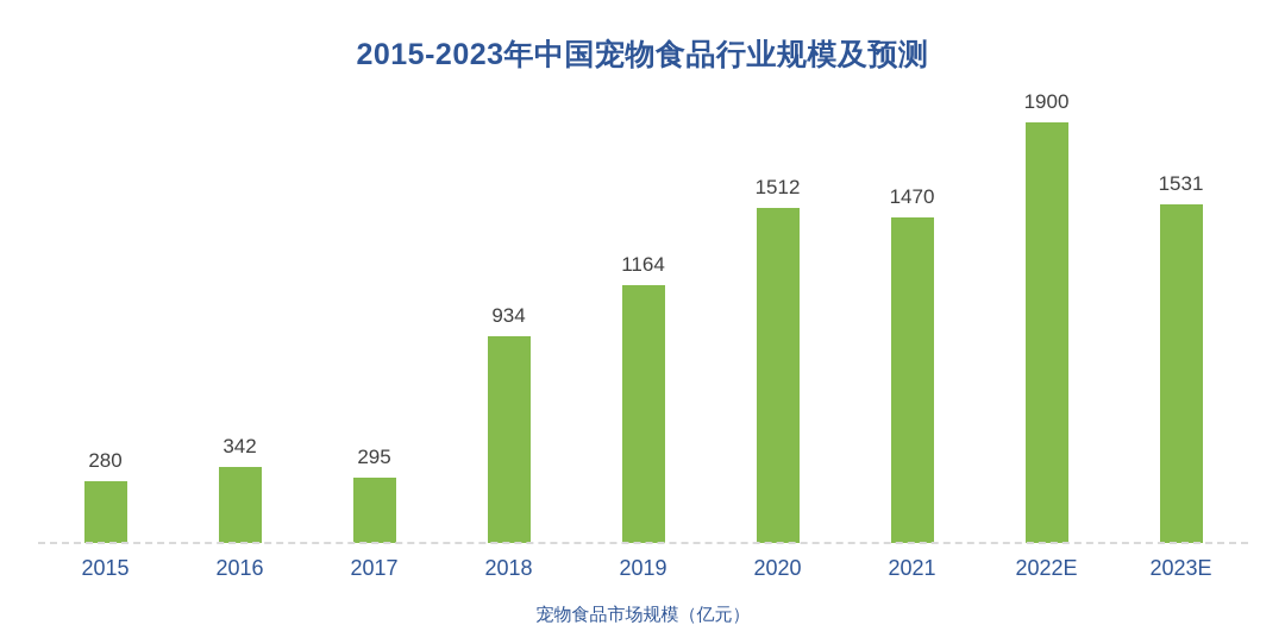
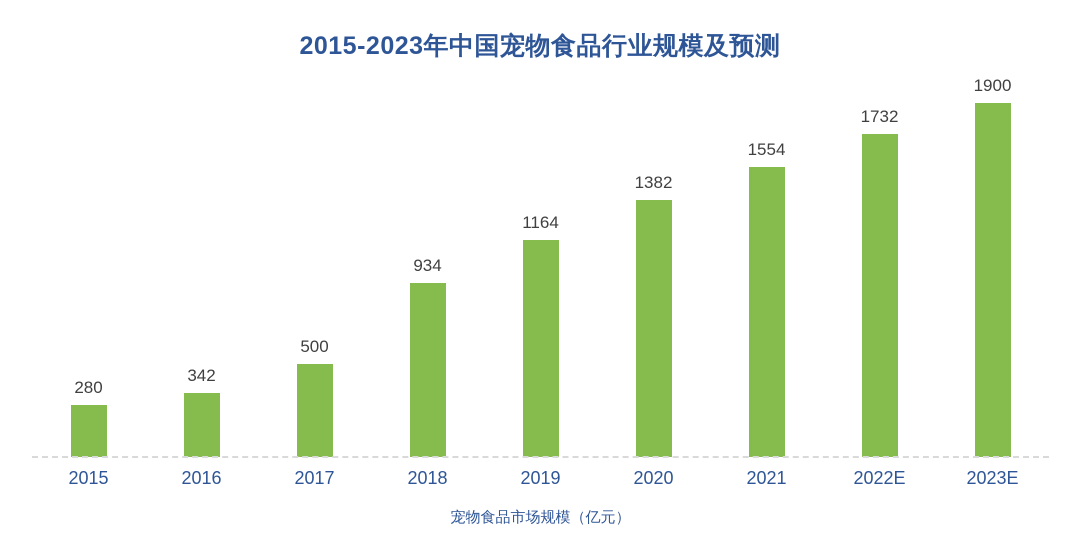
2017: 295 -> 500
2020: 1512 -> 1382
2021: 1470 -> 1554
2022E: 1900 -> 1732
2023E: 1531 -> 1900
